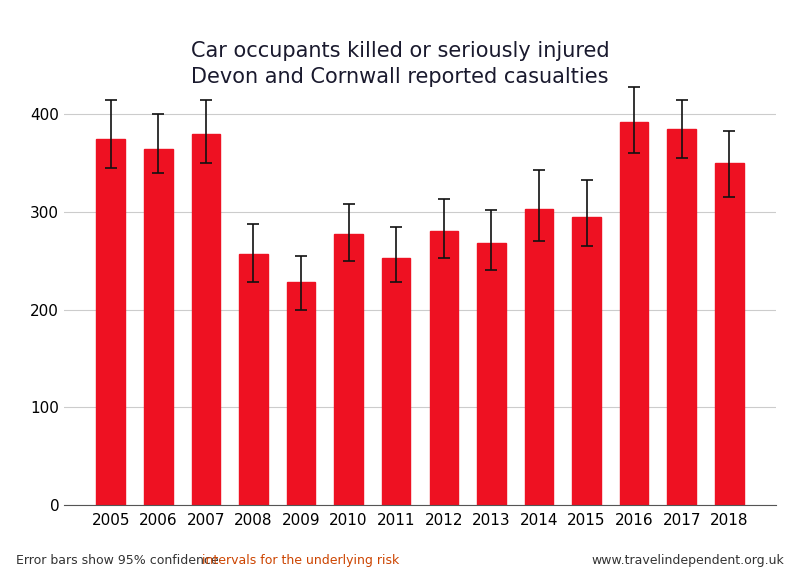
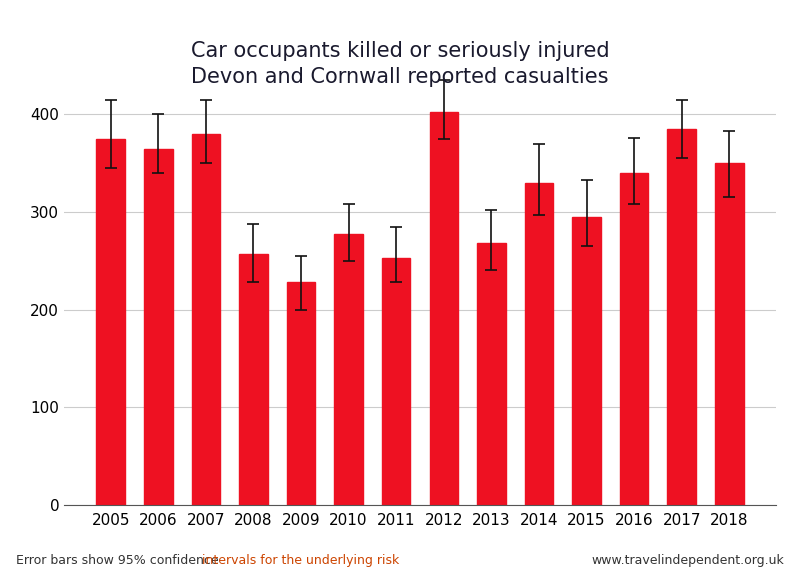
2012: 280 -> 402
2014: 303 -> 330
2016: 392 -> 340
